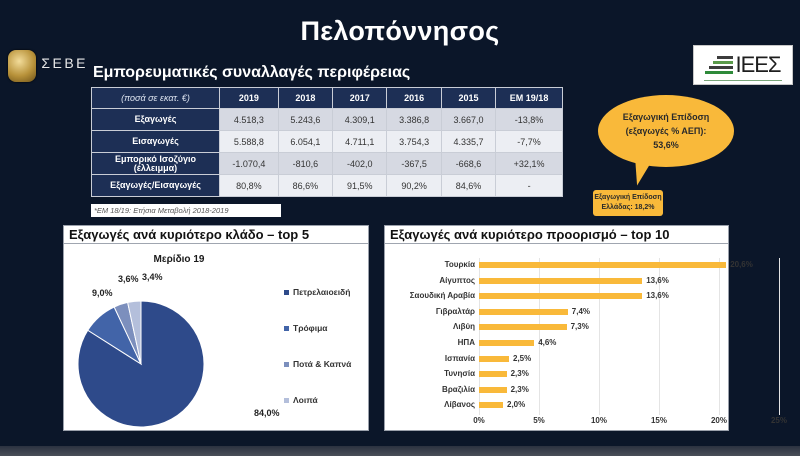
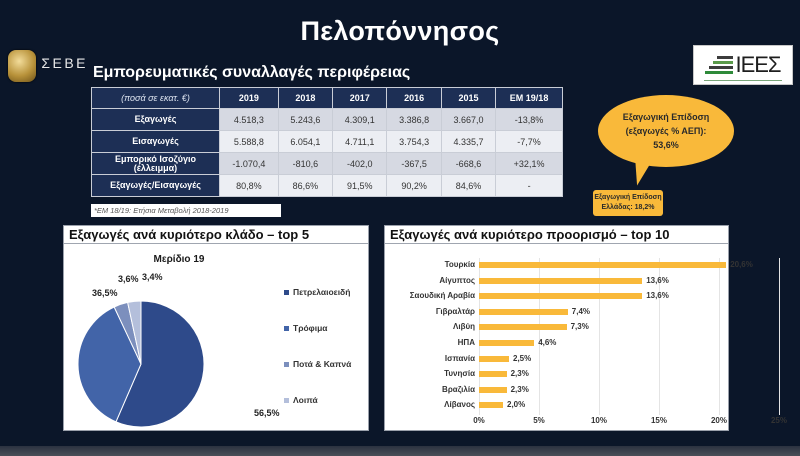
Μερίδιο 19/Πετρελαιοειδή: 84,0% -> 56,5%
Μερίδιο 19/Τρόφιμα: 9,0% -> 36,5%
